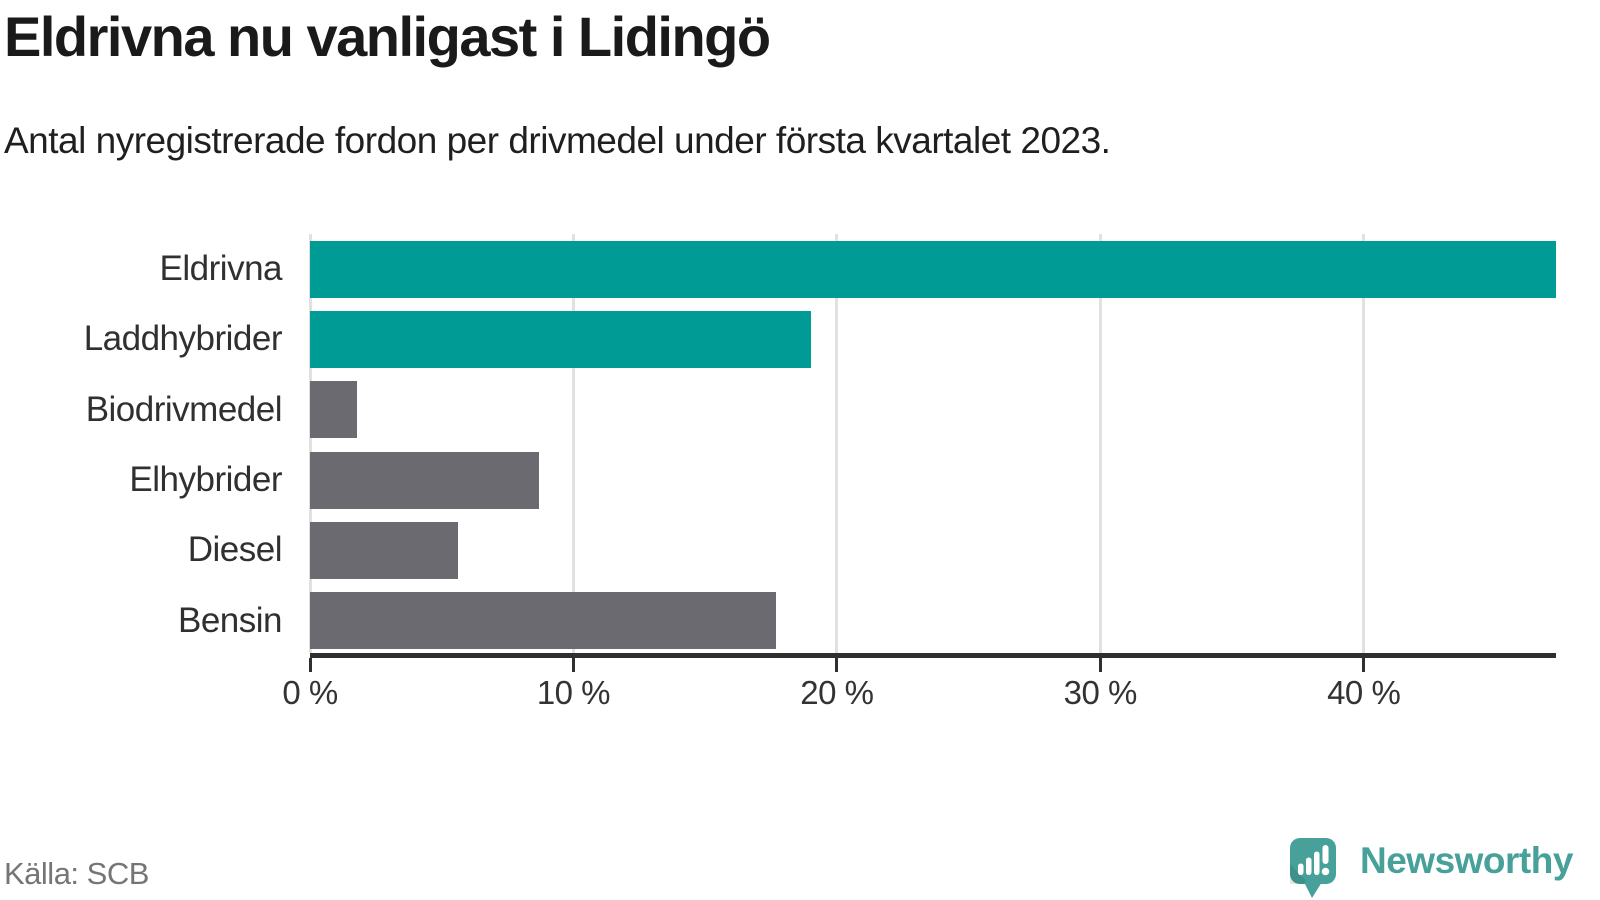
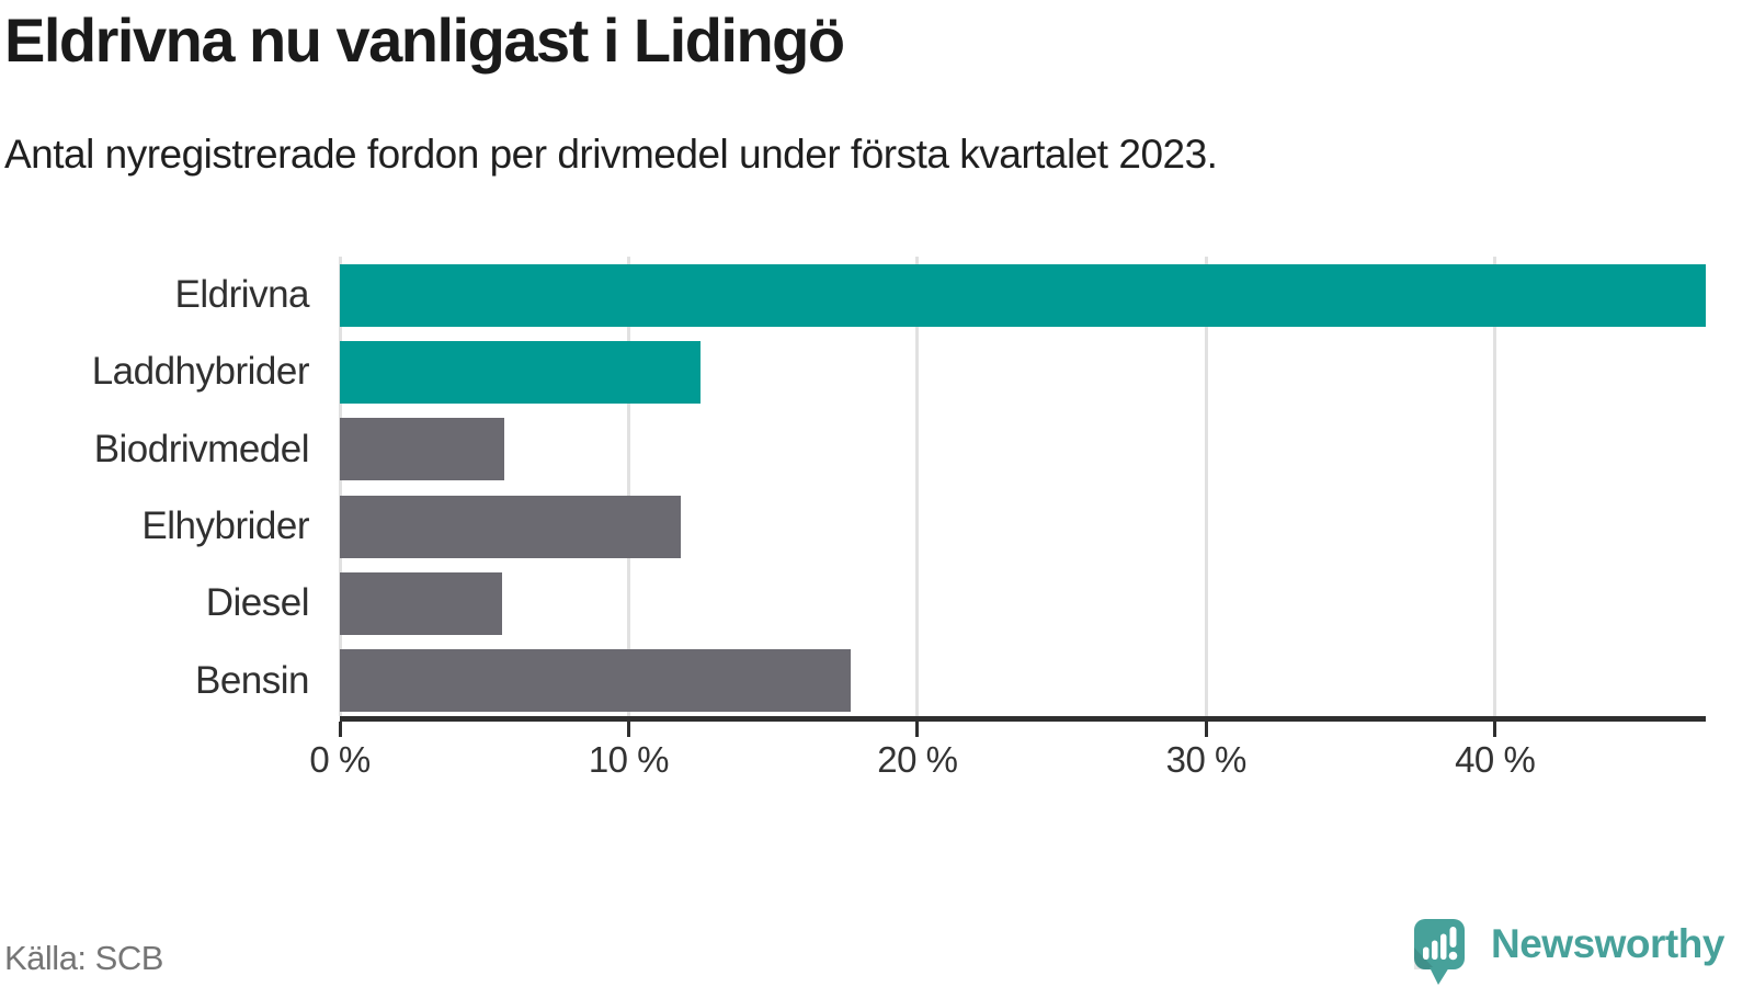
Laddhybrider: 19.0% -> 12.5%
Biodrivmedel: 1.8% -> 5.7%
Elhybrider: 8.7% -> 11.8%
